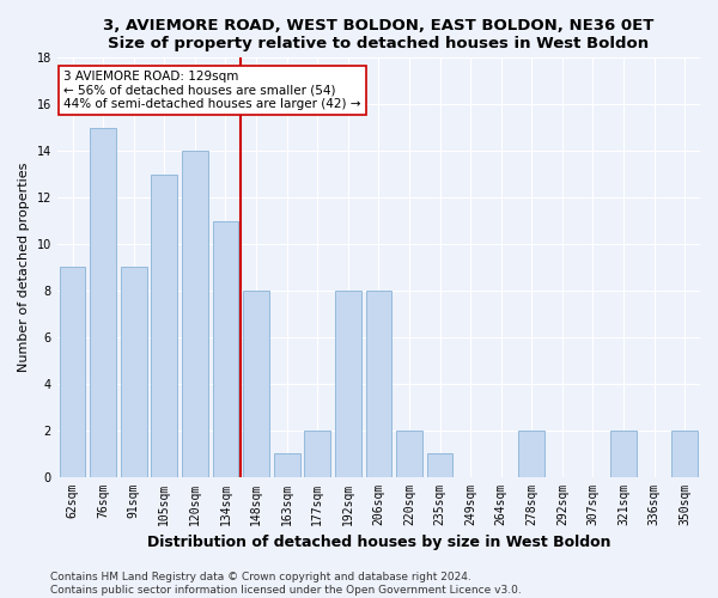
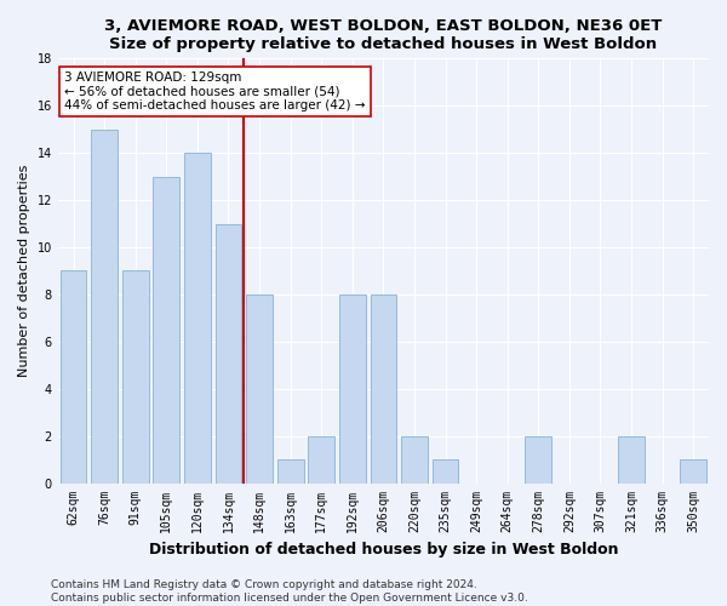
350sqm: 2 -> 1
